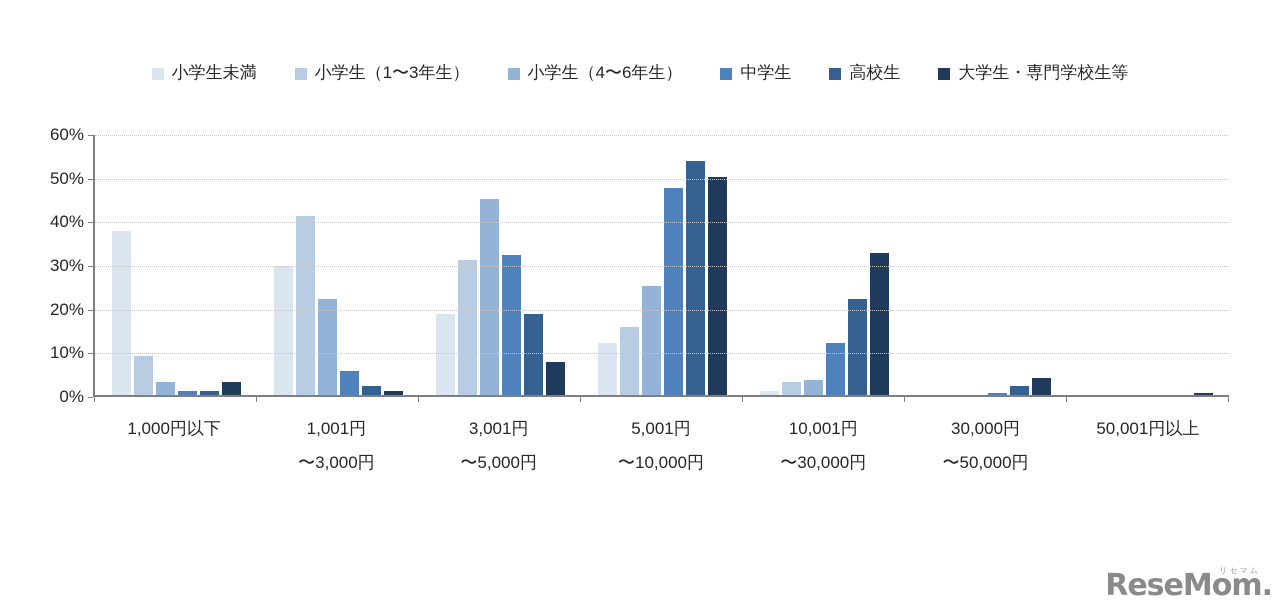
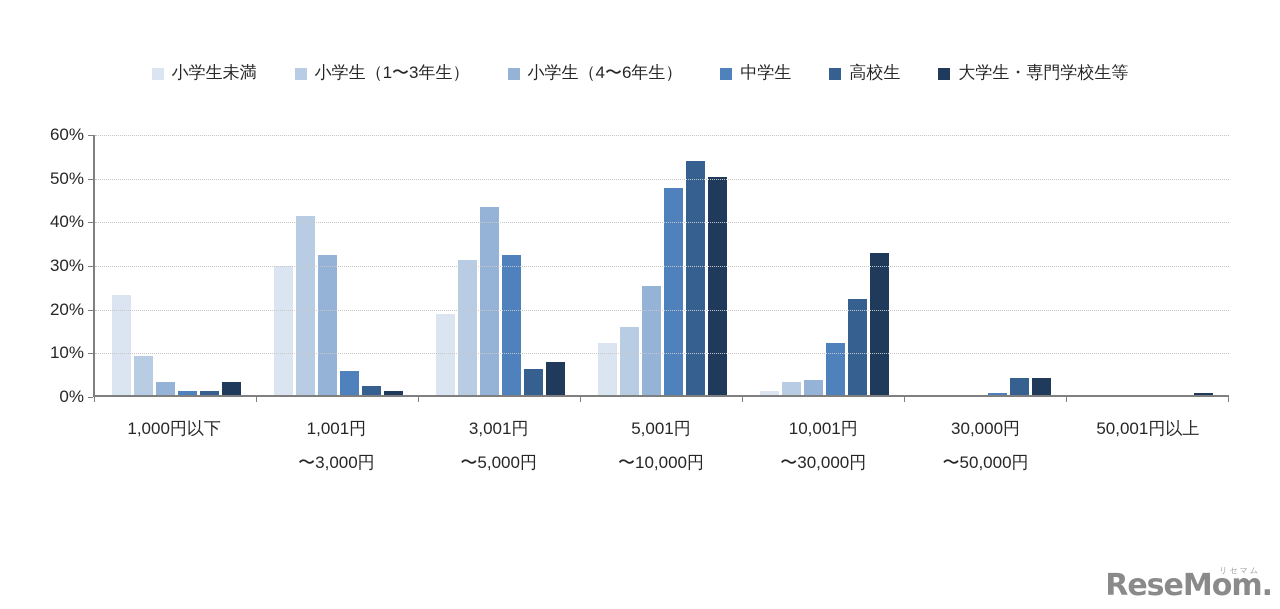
小学生未満/1,000円以下: 38% -> 23%
小学生（4〜6年生）/1,001円〜3,000円: 22% -> 32%
小学生（4〜6年生）/3,001円〜5,000円: 45% -> 43%
高校生/3,001円〜5,000円: 18% -> 6%
高校生/30,000円〜50,000円: 2% -> 4%
